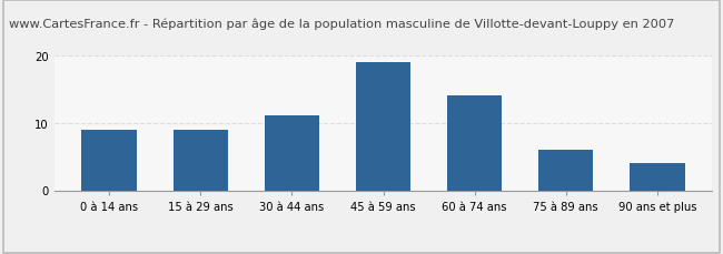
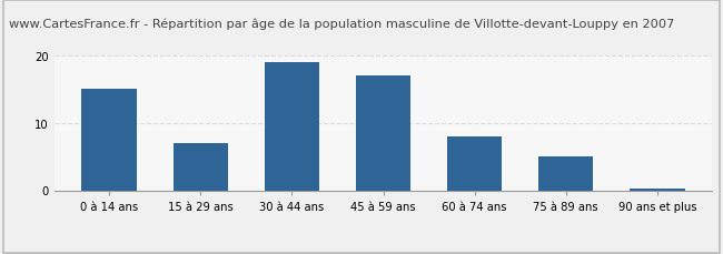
0 à 14 ans: 9.0 -> 15.0
15 à 29 ans: 9.0 -> 7.0
30 à 44 ans: 11.0 -> 19.0
45 à 59 ans: 19.0 -> 17.0
60 à 74 ans: 14.0 -> 8.0
75 à 89 ans: 6.0 -> 5.0
90 ans et plus: 4.0 -> 0.2
